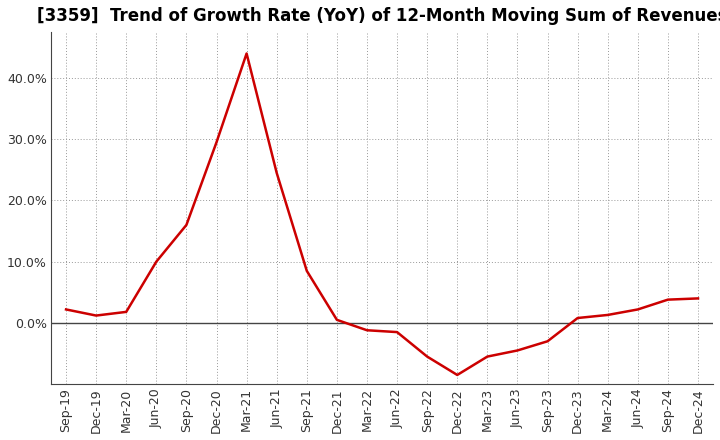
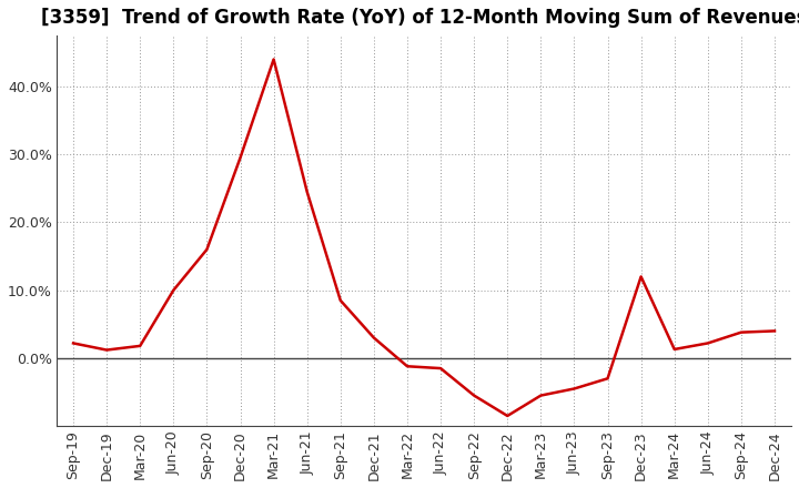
Dec-21: 0.5% -> 3.0%
Dec-23: 0.8% -> 12.0%
